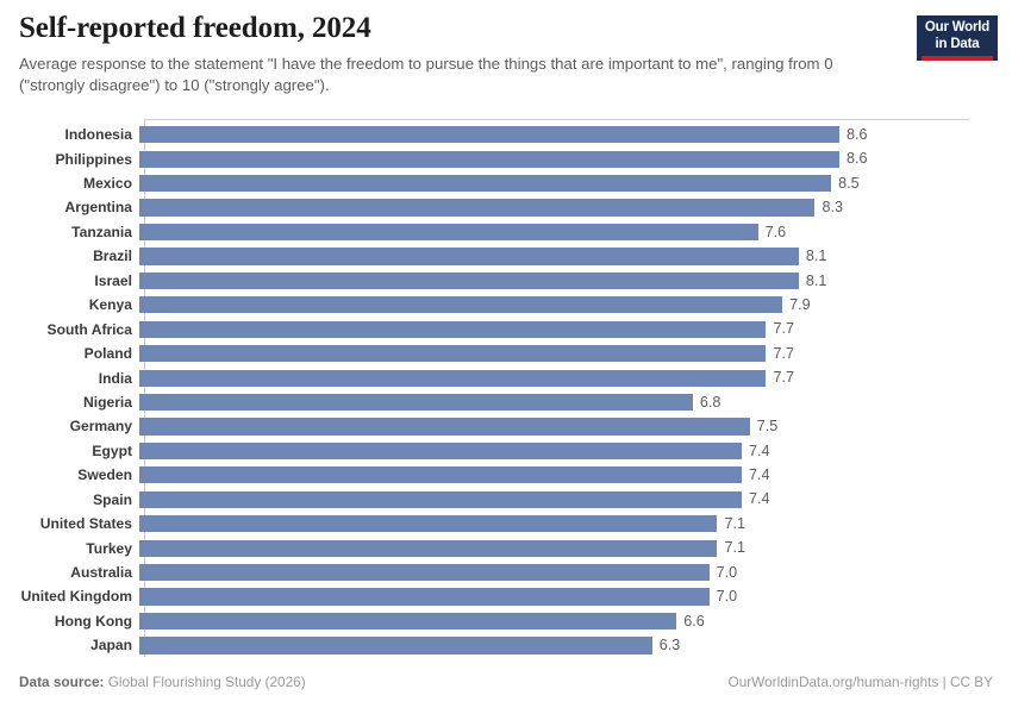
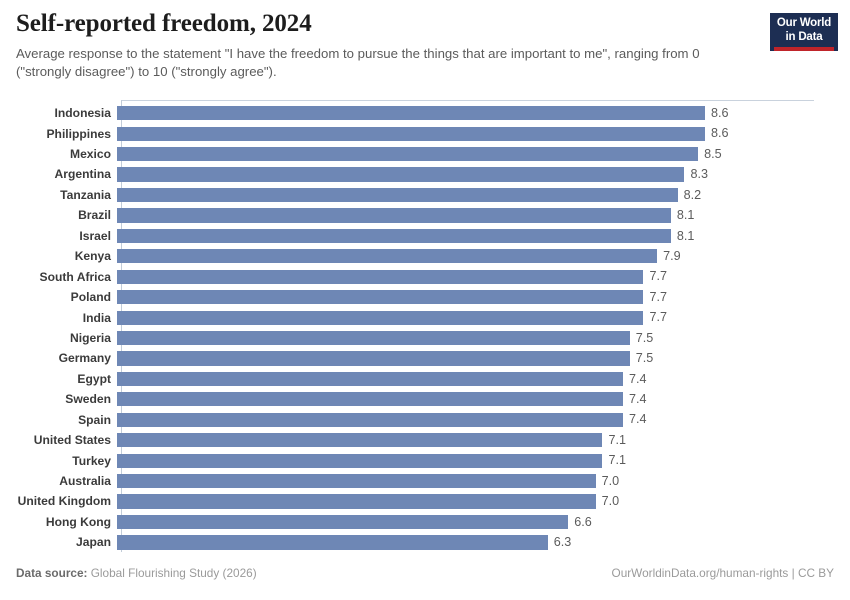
Tanzania: 7.6 -> 8.2
Nigeria: 6.8 -> 7.5
